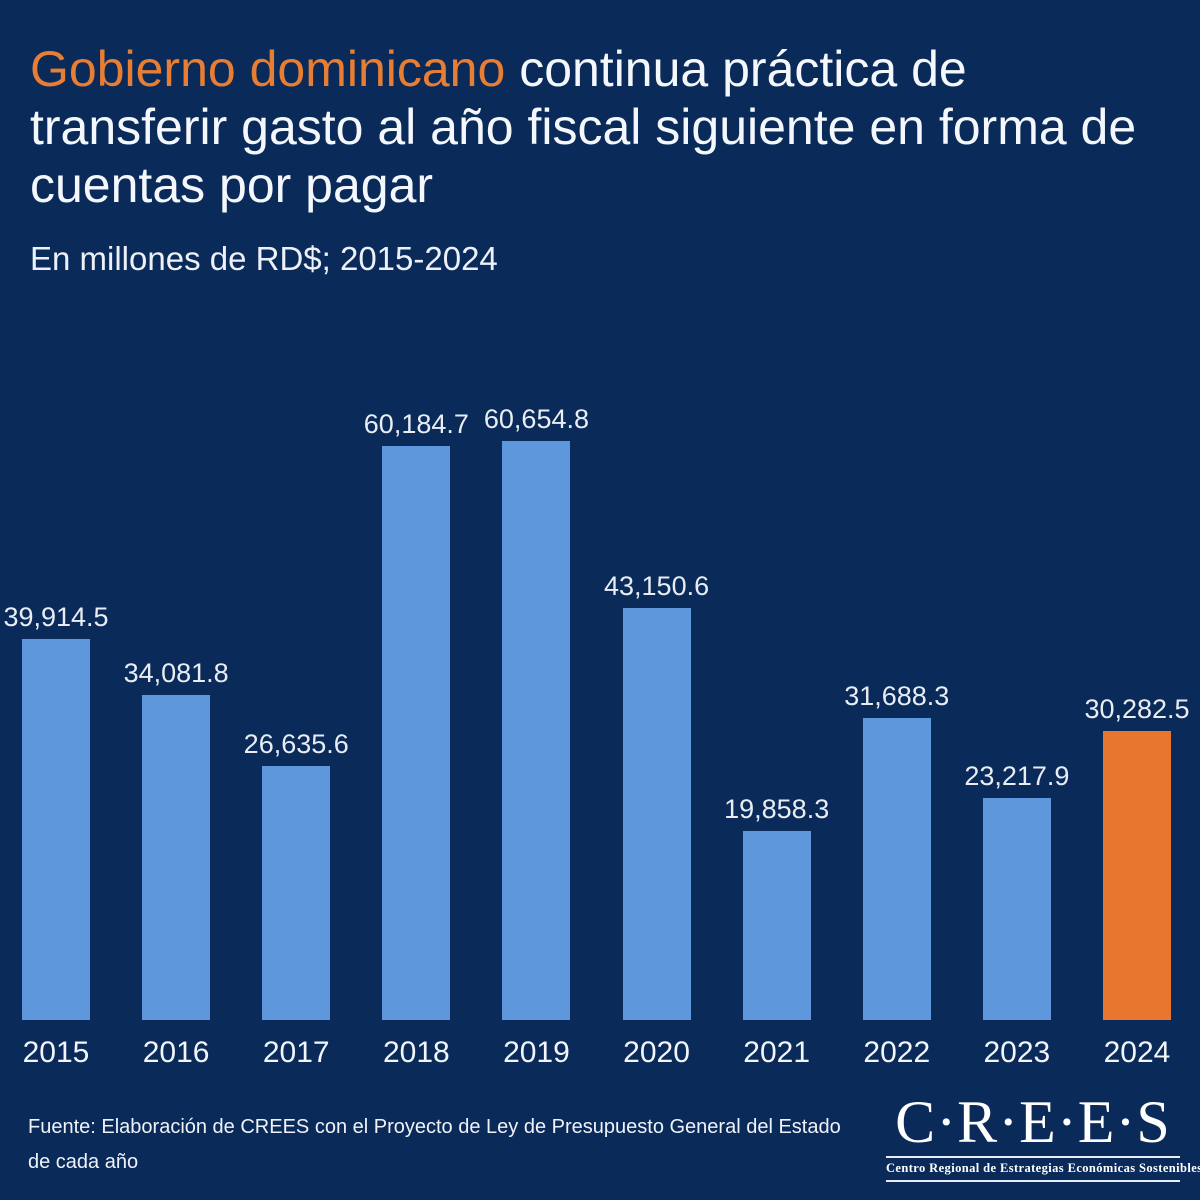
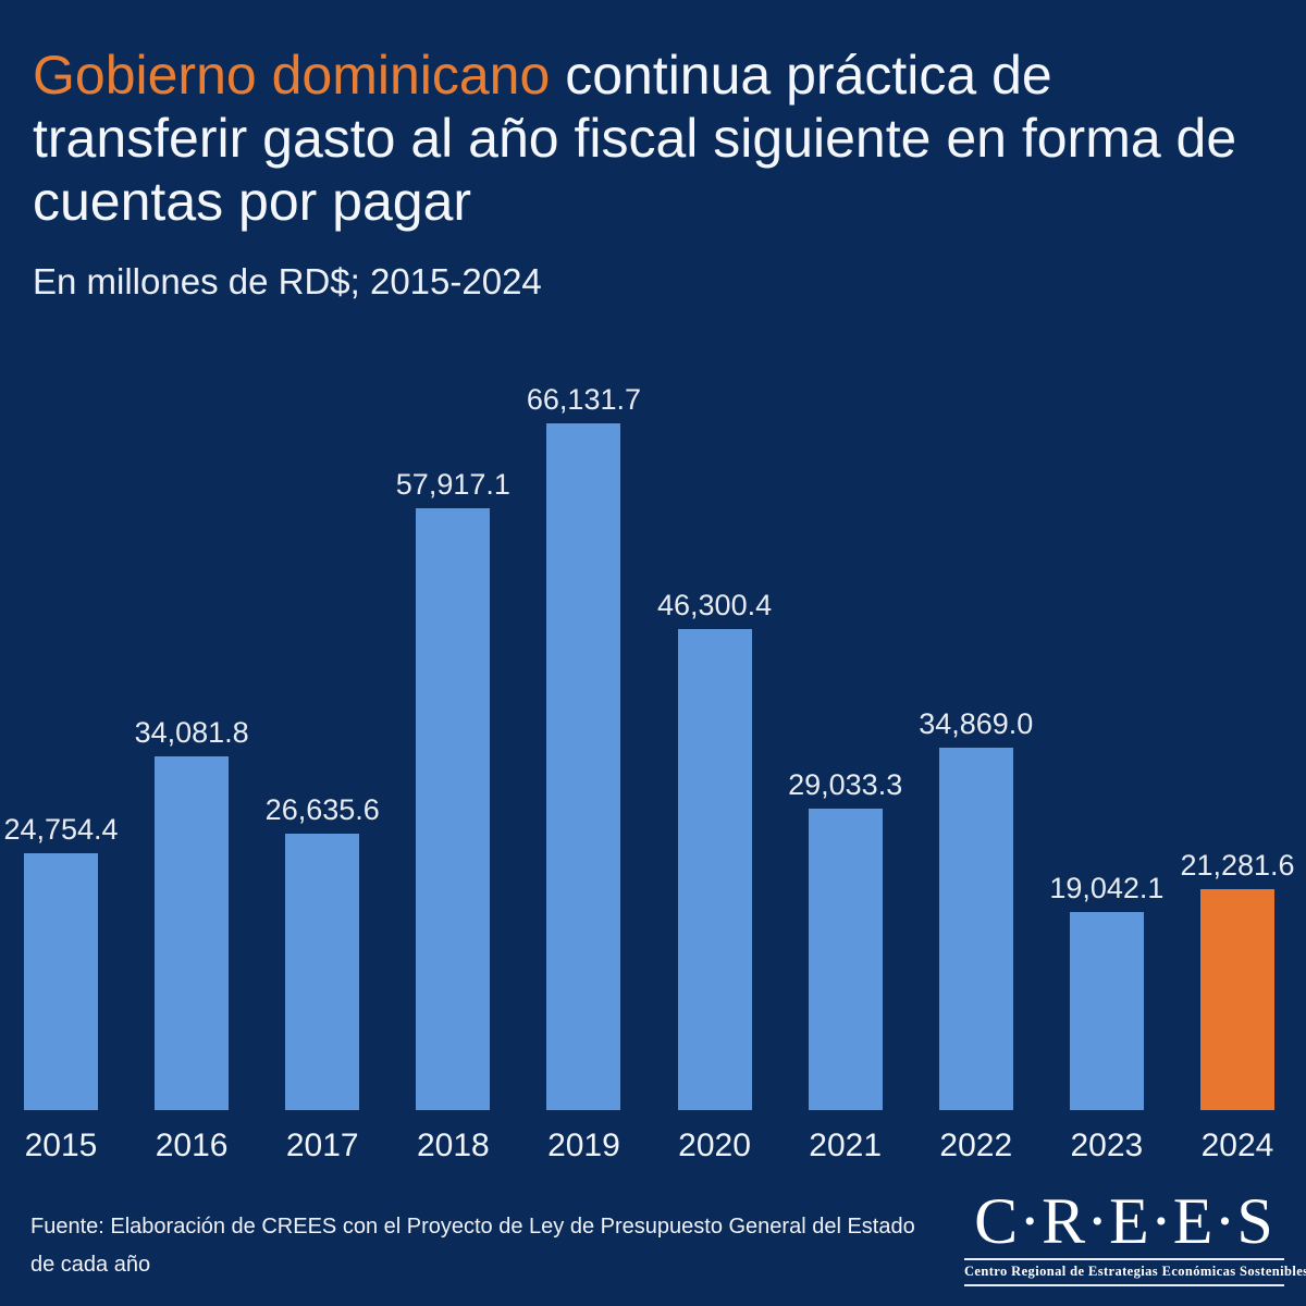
2015: 39,914.5 -> 24,754.4
2018: 60,184.7 -> 57,917.1
2019: 60,654.8 -> 66,131.7
2020: 43,150.6 -> 46,300.4
2021: 19,858.3 -> 29,033.3
2022: 31,688.3 -> 34,869.0
2023: 23,217.9 -> 19,042.1
2024: 30,282.5 -> 21,281.6
